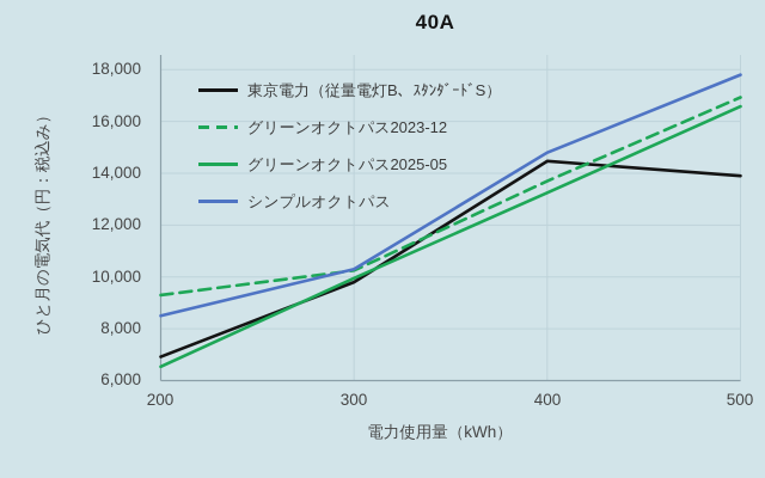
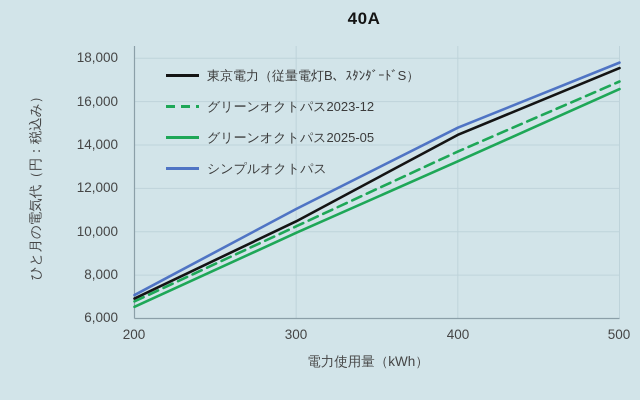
グリーンオクトパス2023-12/200: 9300 -> 6800
シンプルオクトパス/200: 8500 -> 7100
東京電力（従量電灯B、ｽﾀﾝﾀﾞｰﾄﾞS）/300: 9800 -> 10500
シンプルオクトパス/300: 10300 -> 11000
東京電力（従量電灯B、ｽﾀﾝﾀﾞｰﾄﾞS）/500: 13900 -> 17600
